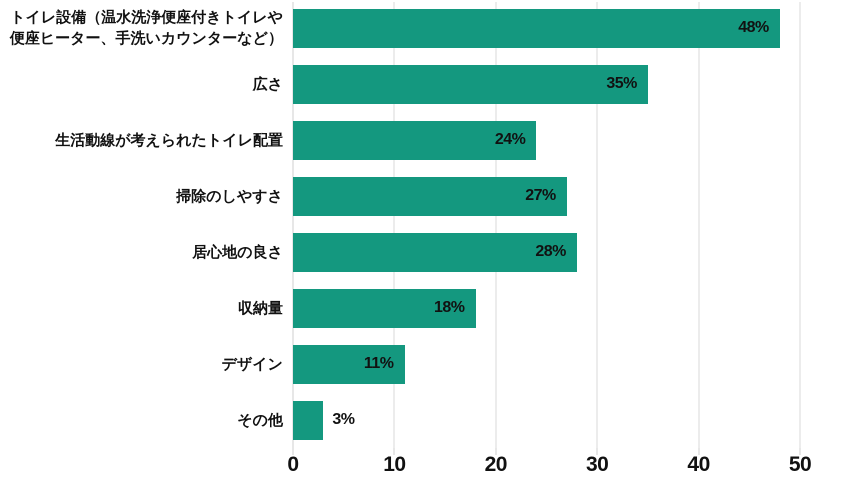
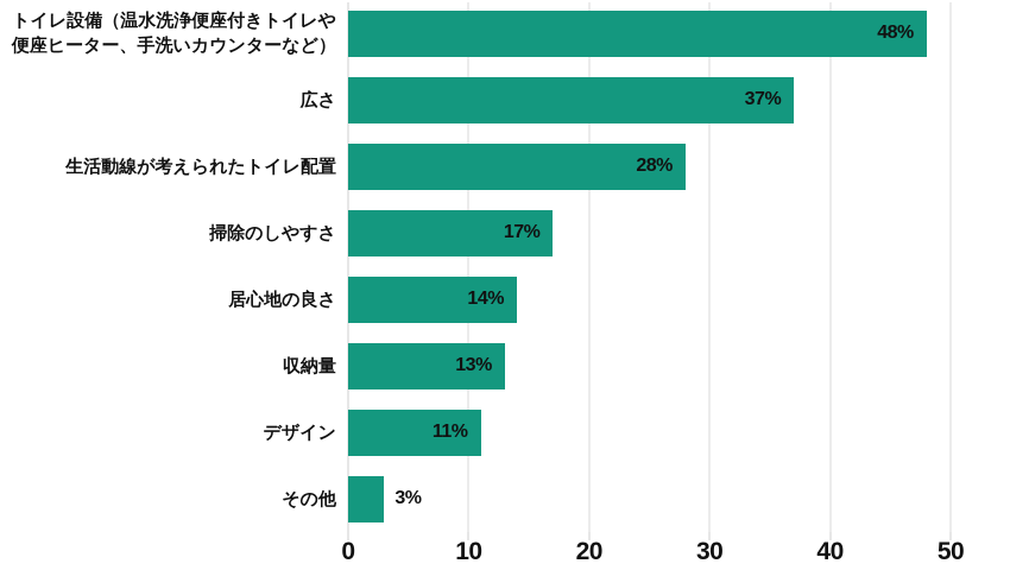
広さ: 35% -> 37%
生活動線が考えられたトイレ配置: 24% -> 28%
掃除のしやすさ: 27% -> 17%
居心地の良さ: 28% -> 14%
収納量: 18% -> 13%
